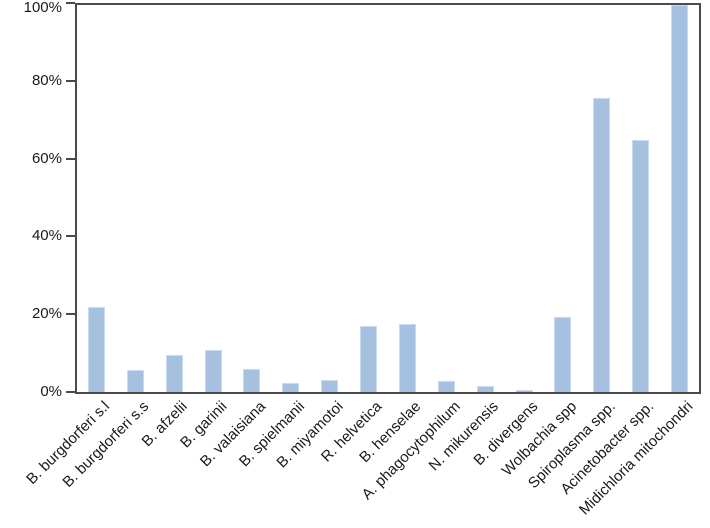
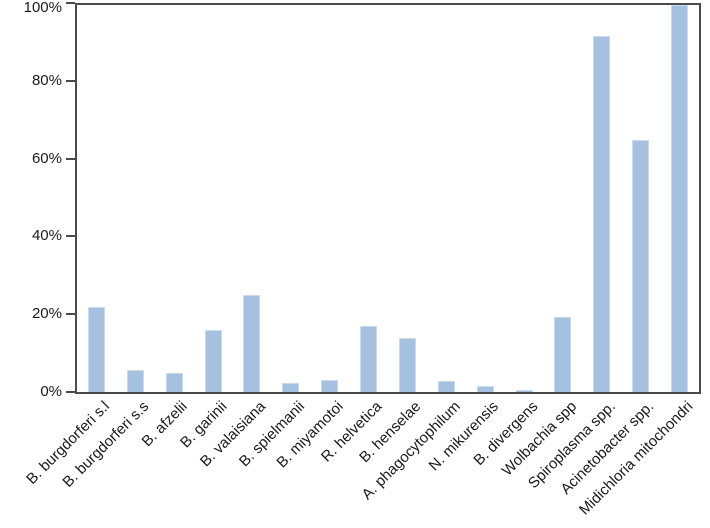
B. afzelii: 10% -> 5%
B. garinii: 11% -> 16%
B. valaisiana: 6% -> 25%
B. henselae: 18% -> 14%
Spiroplasma spp.: 76% -> 92%
